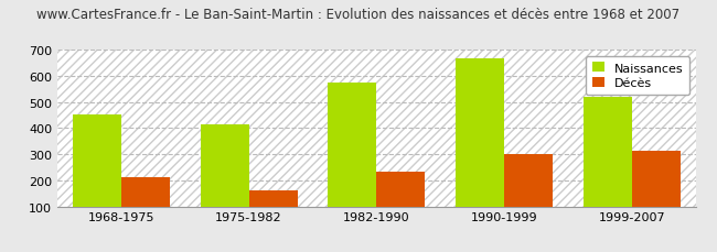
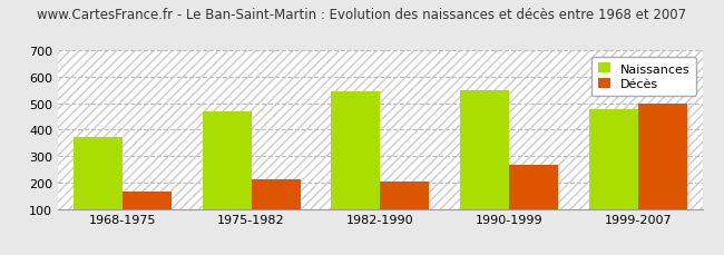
Naissances/1968-1975: 450 -> 370
Décès/1968-1975: 210 -> 165
Naissances/1975-1982: 415 -> 470
Décès/1975-1982: 163 -> 210
Naissances/1982-1990: 575 -> 545
Décès/1982-1990: 233 -> 205
Naissances/1990-1999: 665 -> 550
Décès/1990-1999: 302 -> 265
Naissances/1999-2007: 520 -> 475
Décès/1999-2007: 315 -> 500
